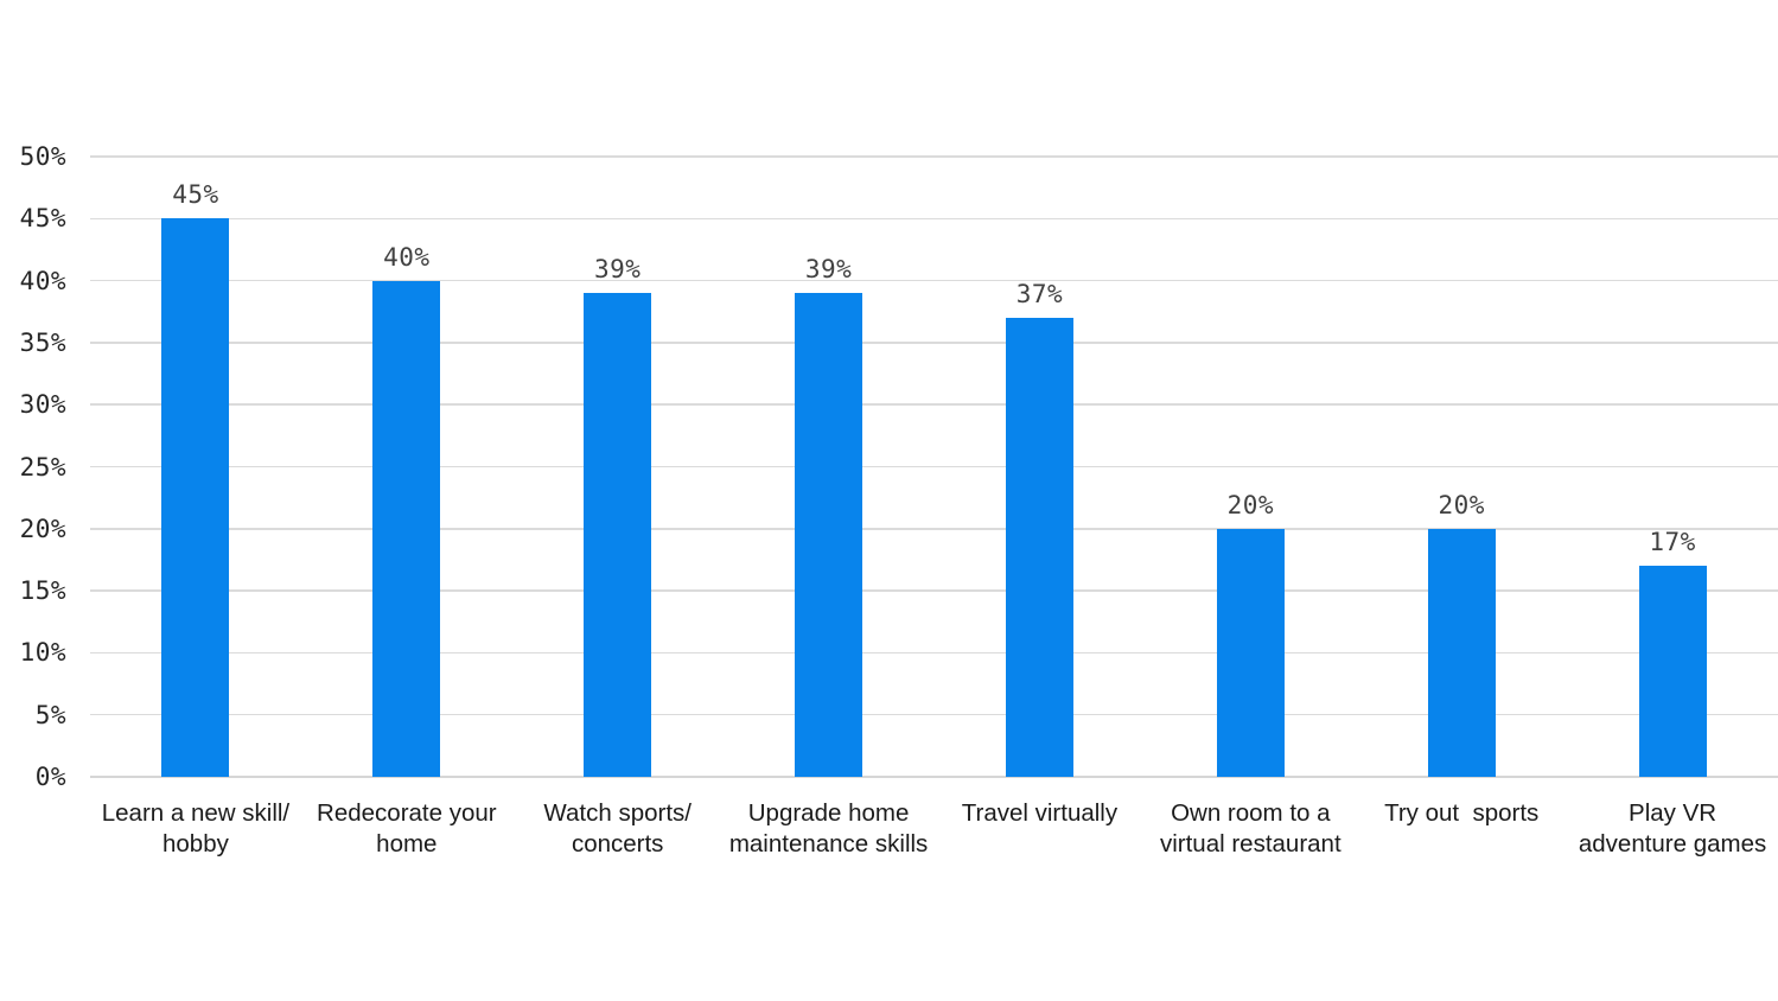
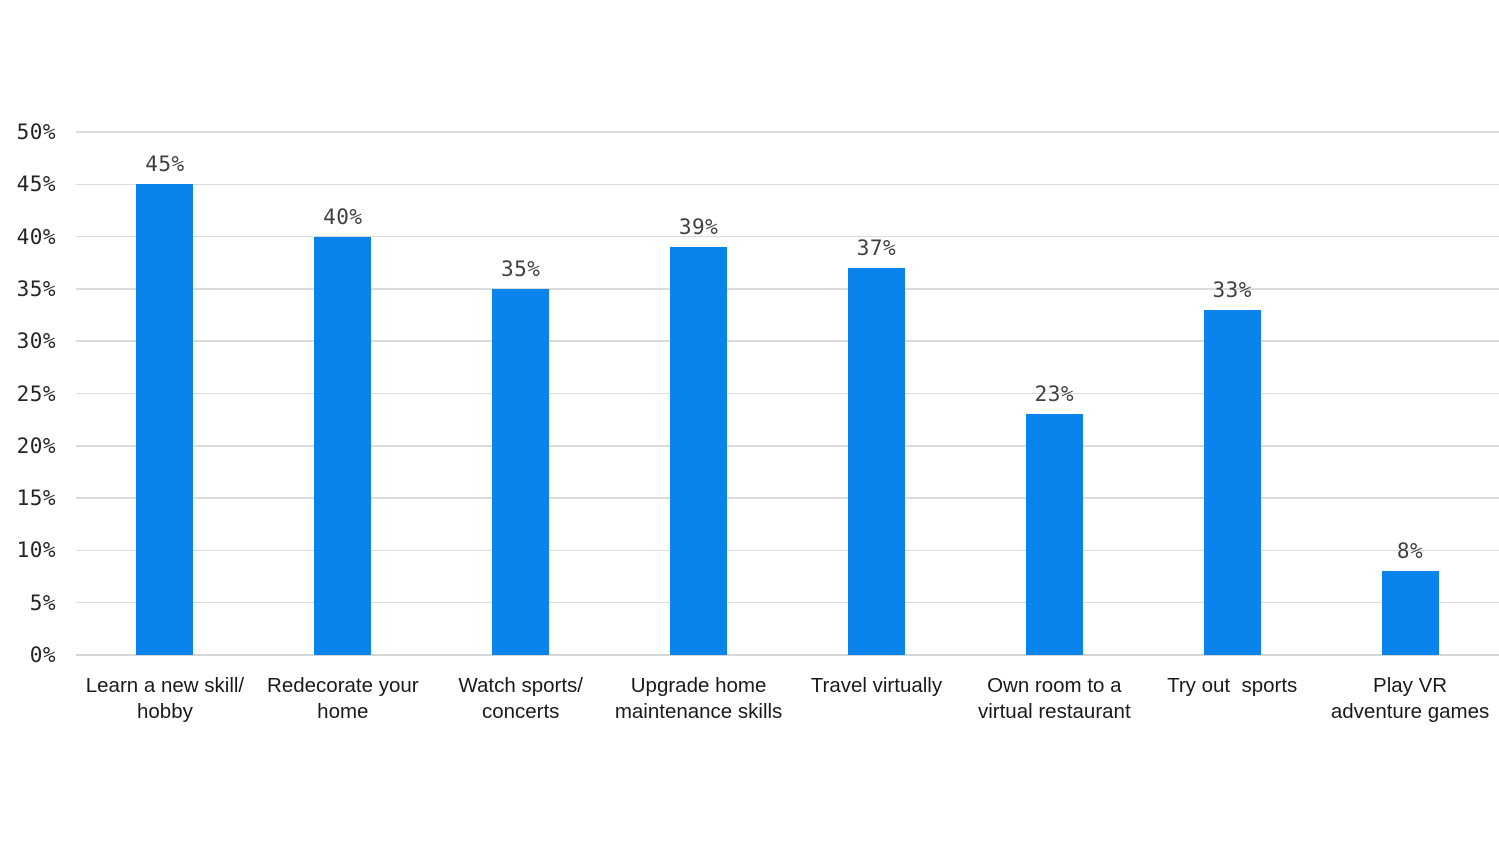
Watch sports/ concerts: 39% -> 35%
Own room to a virtual restaurant: 20% -> 23%
Try out sports: 20% -> 33%
Play VR adventure games: 17% -> 8%
